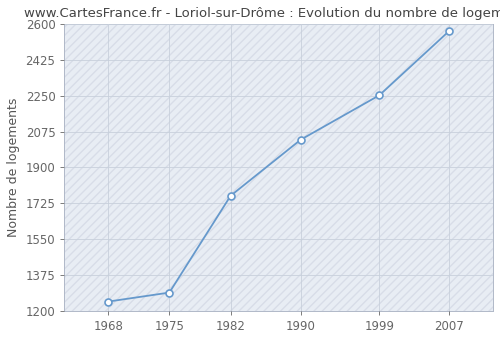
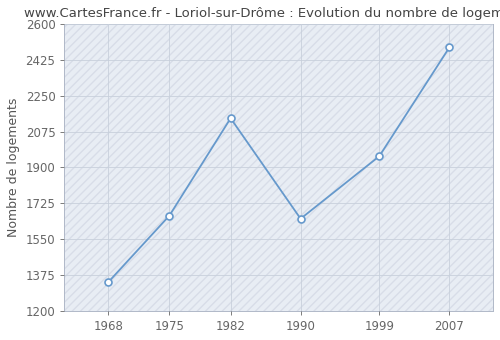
1968: 1246 -> 1340
1975: 1290 -> 1665
1982: 1762 -> 2140
1990: 2035 -> 1650
1999: 2252 -> 1955
2007: 2566 -> 2485
